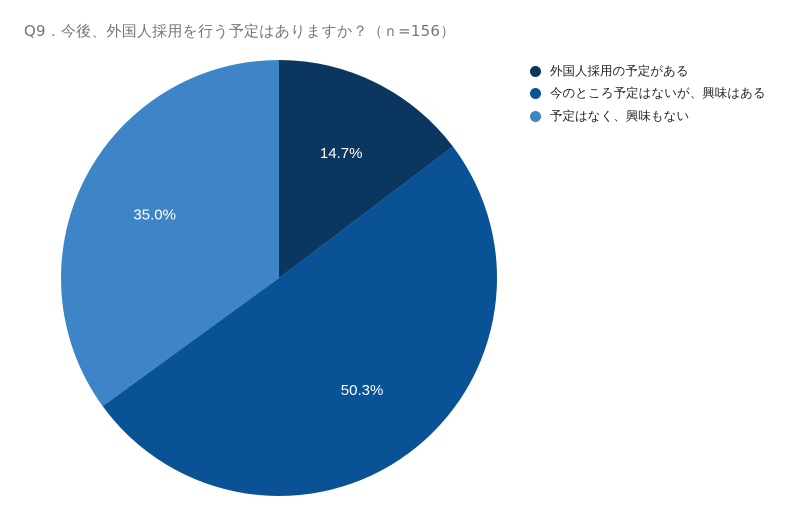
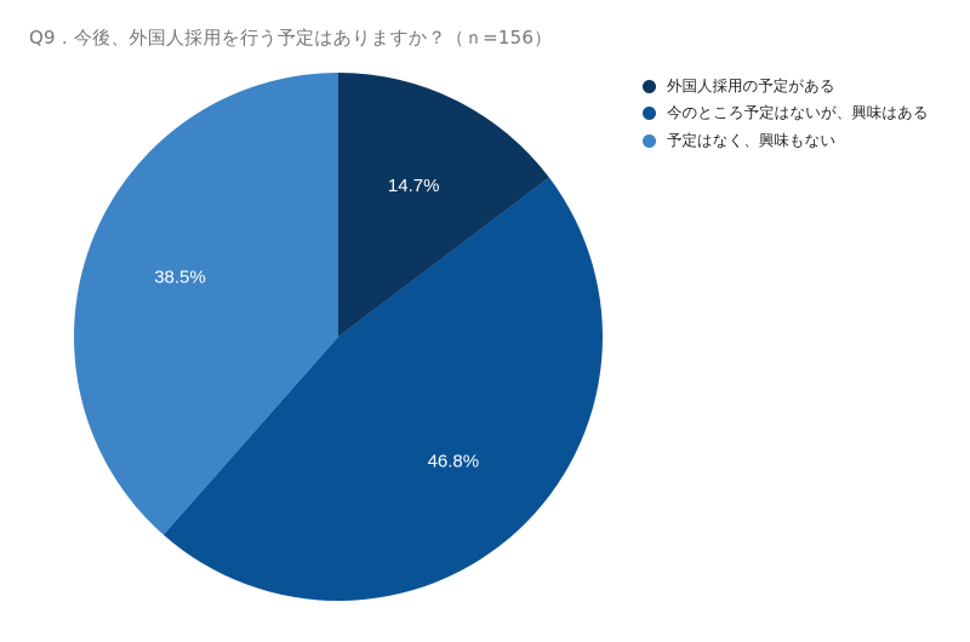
今のところ予定はないが、興味はある: 50.3% -> 46.8%
予定はなく、興味もない: 35.0% -> 38.5%
